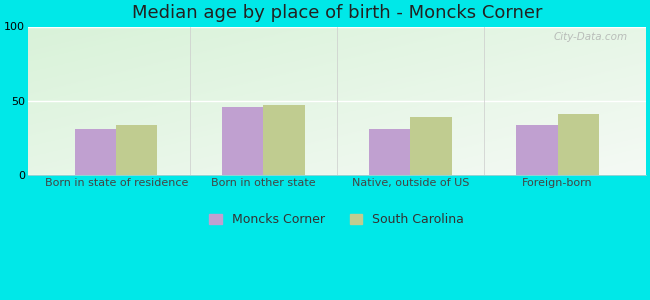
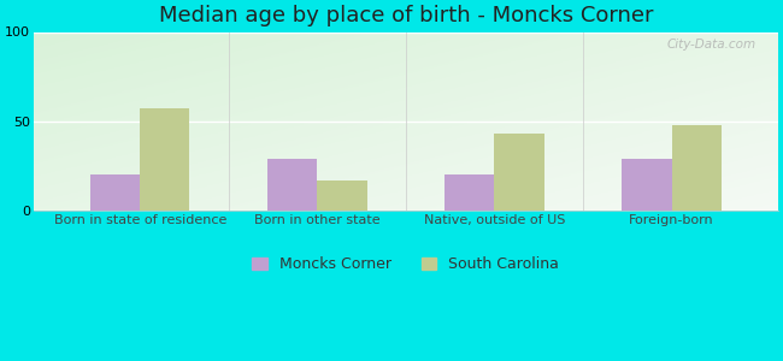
Moncks Corner/Born in state of residence: 31 -> 20
South Carolina/Born in state of residence: 34 -> 57
Moncks Corner/Born in other state: 46 -> 29
South Carolina/Born in other state: 47 -> 17
Moncks Corner/Native, outside of US: 31 -> 20
South Carolina/Native, outside of US: 39 -> 43
Moncks Corner/Foreign-born: 34 -> 29
South Carolina/Foreign-born: 41 -> 48
